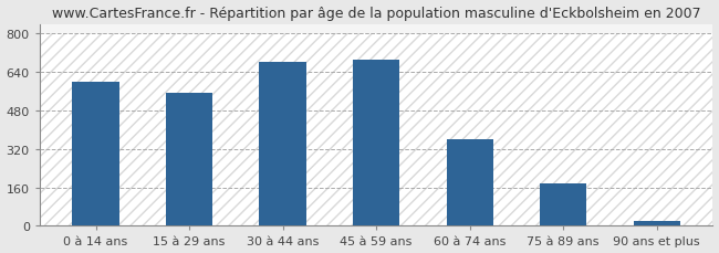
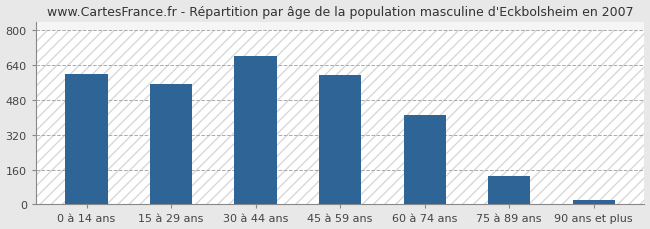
45 à 59 ans: 690 -> 595
60 à 74 ans: 360 -> 410
75 à 89 ans: 175 -> 130
